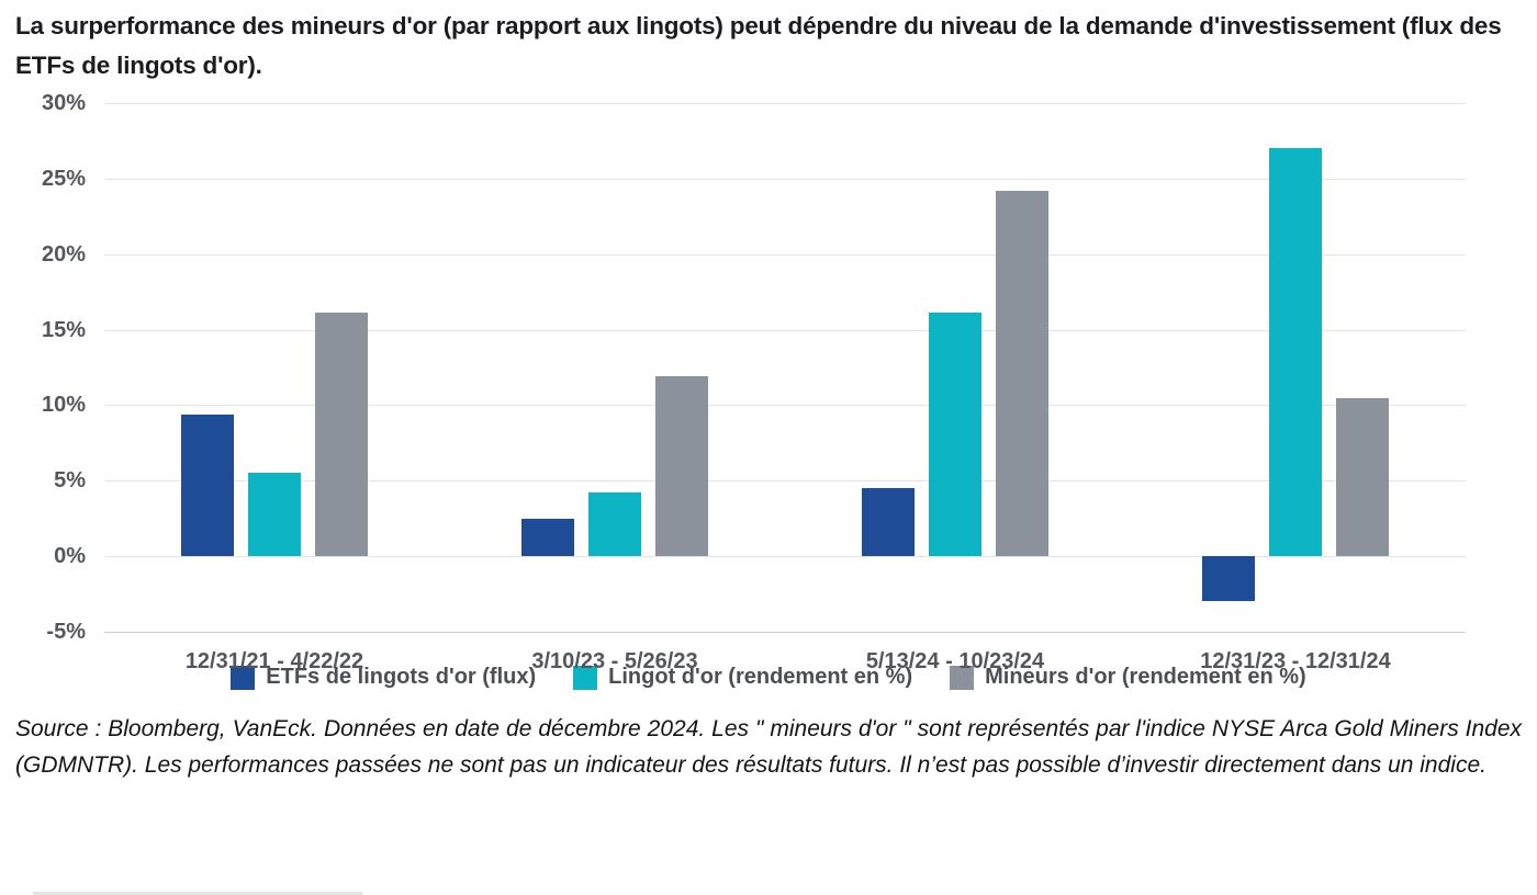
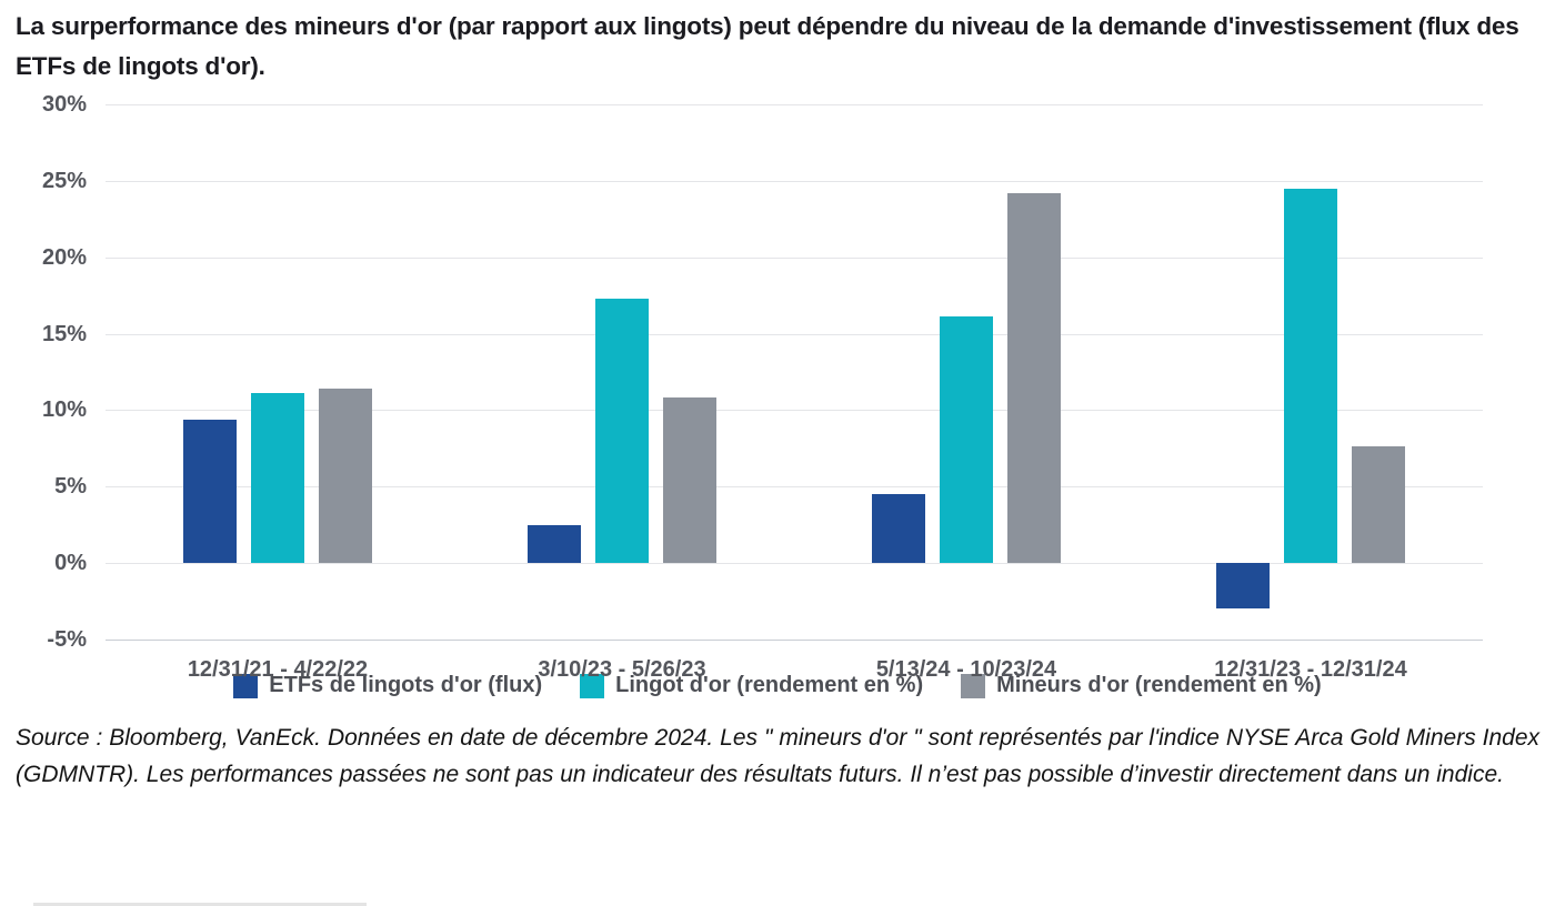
Lingot d'or (rendement en %)/12/31/21 - 4/22/22: 5.5% -> 11.1%
Mineurs d'or (rendement en %)/12/31/21 - 4/22/22: 16.1% -> 11.4%
Lingot d'or (rendement en %)/3/10/23 - 5/26/23: 4.2% -> 17.3%
Mineurs d'or (rendement en %)/3/10/23 - 5/26/23: 11.9% -> 10.8%
Lingot d'or (rendement en %)/12/31/23 - 12/31/24: 27.0% -> 24.5%
Mineurs d'or (rendement en %)/12/31/23 - 12/31/24: 10.5% -> 7.6%
